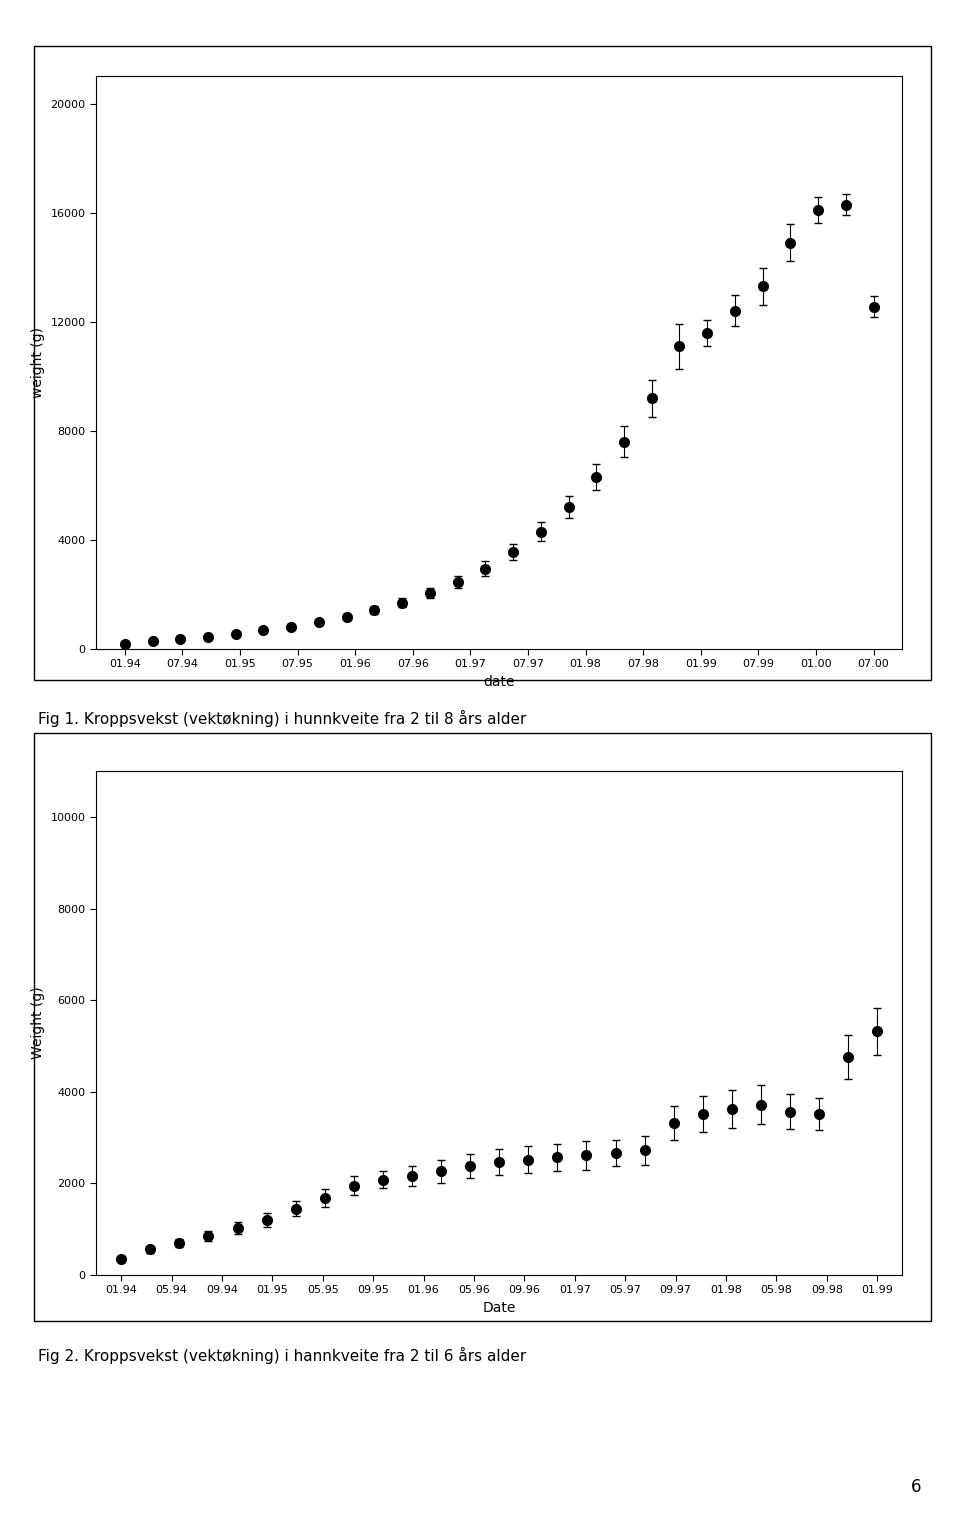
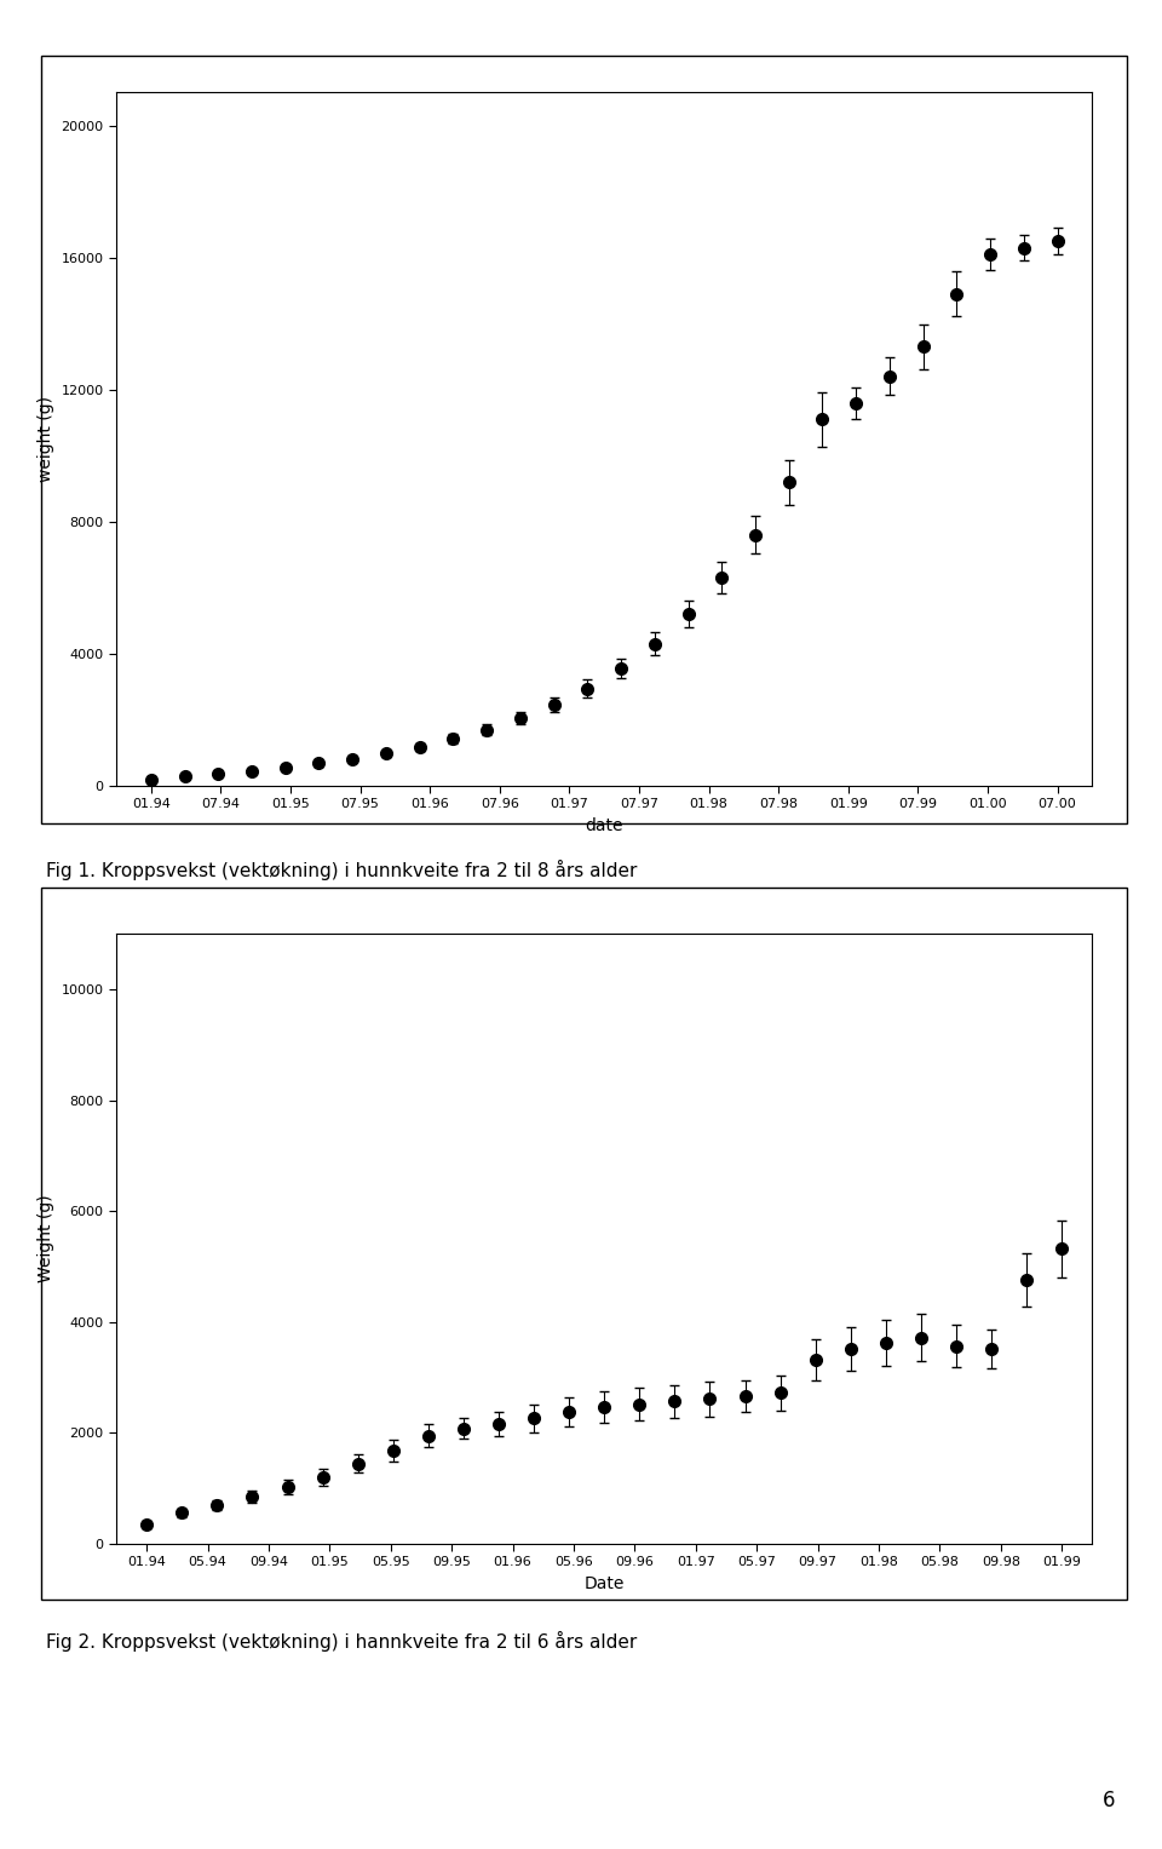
07.00: 12550 -> 16500
